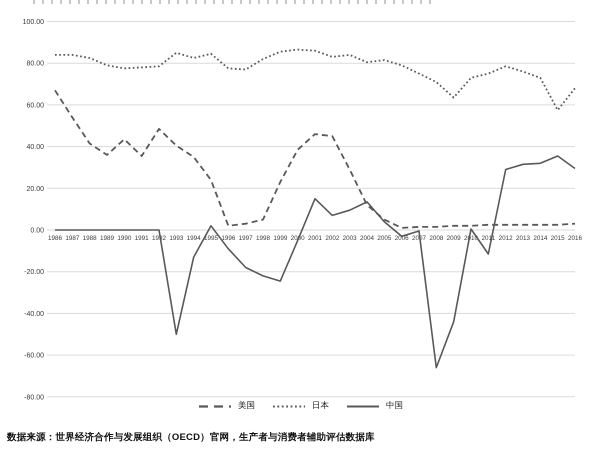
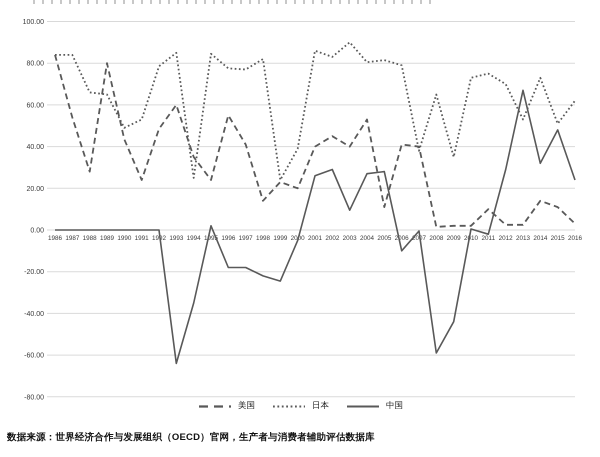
美国/1986: 67 -> 84
美国/1988: 42 -> 28
日本/1988: 82 -> 66
美国/1989: 36 -> 80
日本/1989: 79 -> 65
日本/1990: 78 -> 49
美国/1991: 36 -> 24
日本/1991: 78 -> 53
美国/1993: 40 -> 60
中国/1993: -50 -> -64
日本/1994: 82 -> 25
中国/1994: -13 -> -35
美国/1996: 2 -> 55
中国/1996: -9 -> -18
美国/1997: 3 -> 41
美国/1998: 5 -> 14
日本/1999: 86 -> 24
美国/2000: 38 -> 20
日本/2000: 86 -> 39
美国/2001: 46 -> 40
中国/2001: 15 -> 26
中国/2002: 7 -> 29
美国/2003: 29 -> 40
日本/2003: 84 -> 90
美国/2004: 12 -> 53
中国/2004: 14 -> 27
美国/2005: 5 -> 11
中国/2005: 4 -> 28
美国/2006: 1 -> 41
中国/2006: -3 -> -10
美国/2007: 2 -> 40
日本/2007: 75 -> 38
日本/2008: 71 -> 65
中国/2008: -66 -> -59
日本/2009: 64 -> 35
美国/2011: 2 -> 10
中国/2011: -12 -> -2
日本/2012: 78 -> 70
日本/2013: 76 -> 53
中国/2013: 32 -> 67
美国/2014: 2 -> 14
美国/2015: 2 -> 11
日本/2015: 58 -> 51
中国/2015: 36 -> 48
日本/2016: 68 -> 62
中国/2016: 30 -> 24
